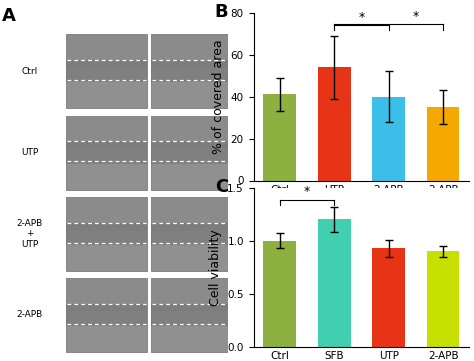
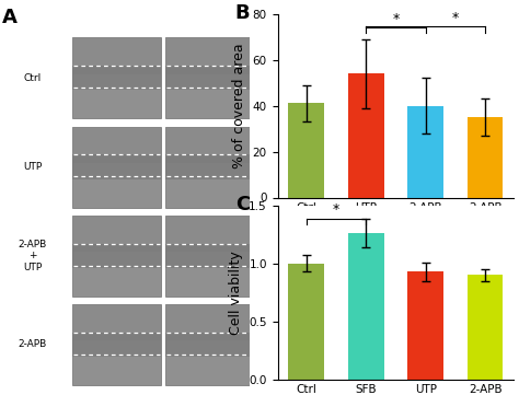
SFB: 1.20 -> 1.26
